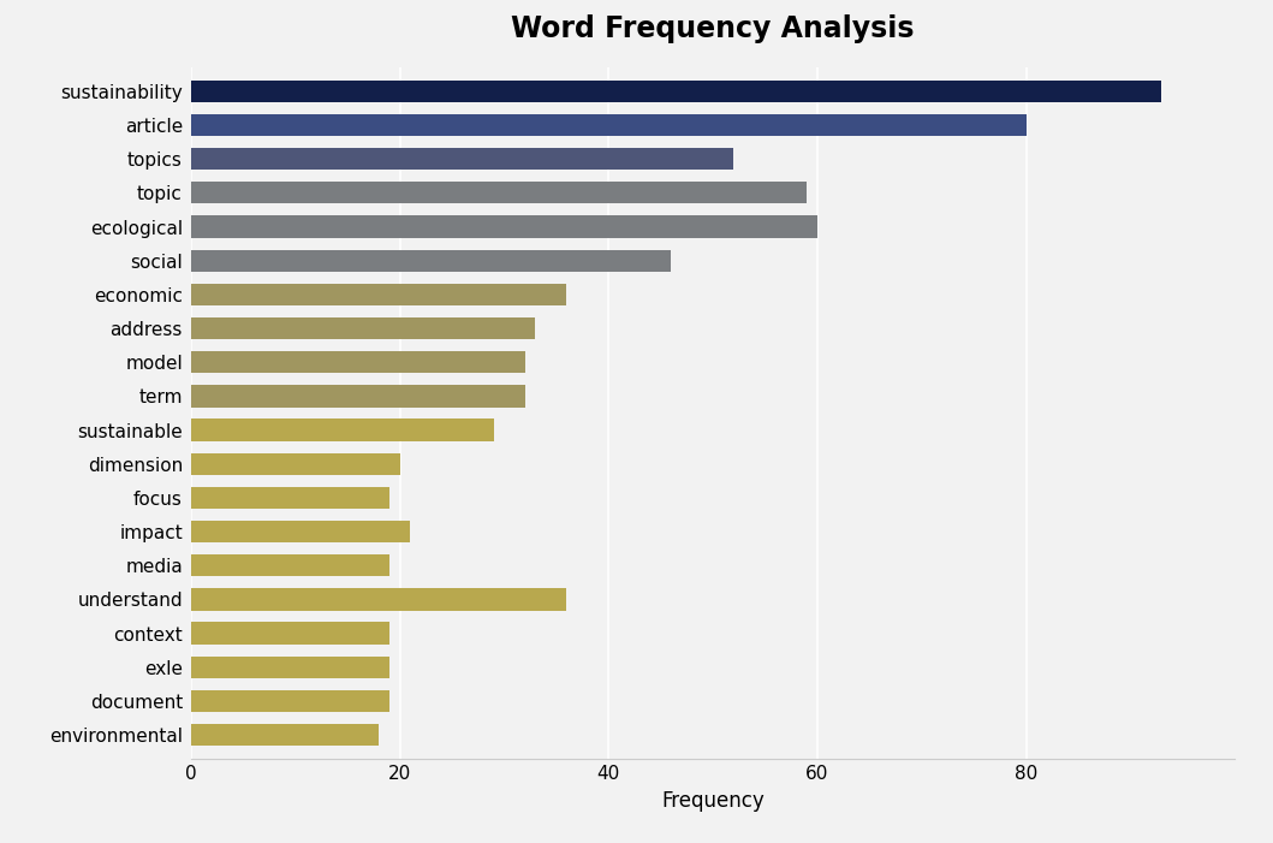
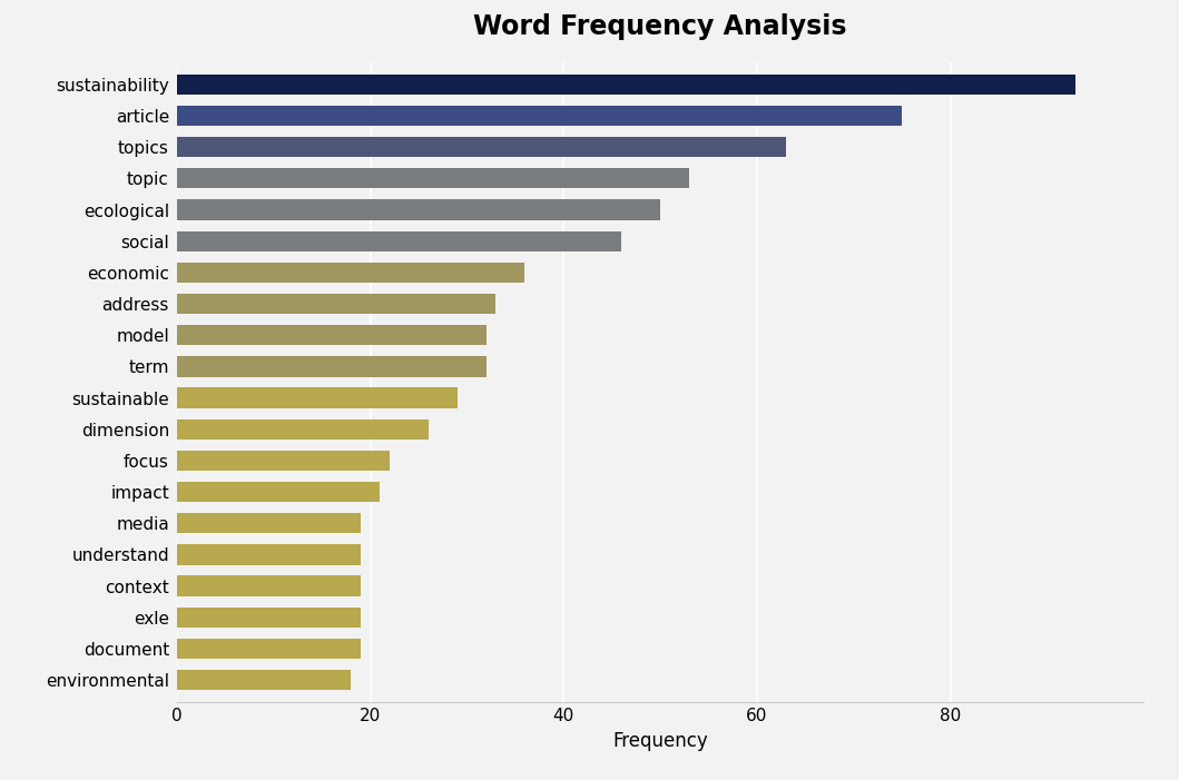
article: 80 -> 75
topics: 52 -> 63
topic: 59 -> 53
ecological: 60 -> 50
dimension: 20 -> 26
focus: 19 -> 22
understand: 36 -> 19
